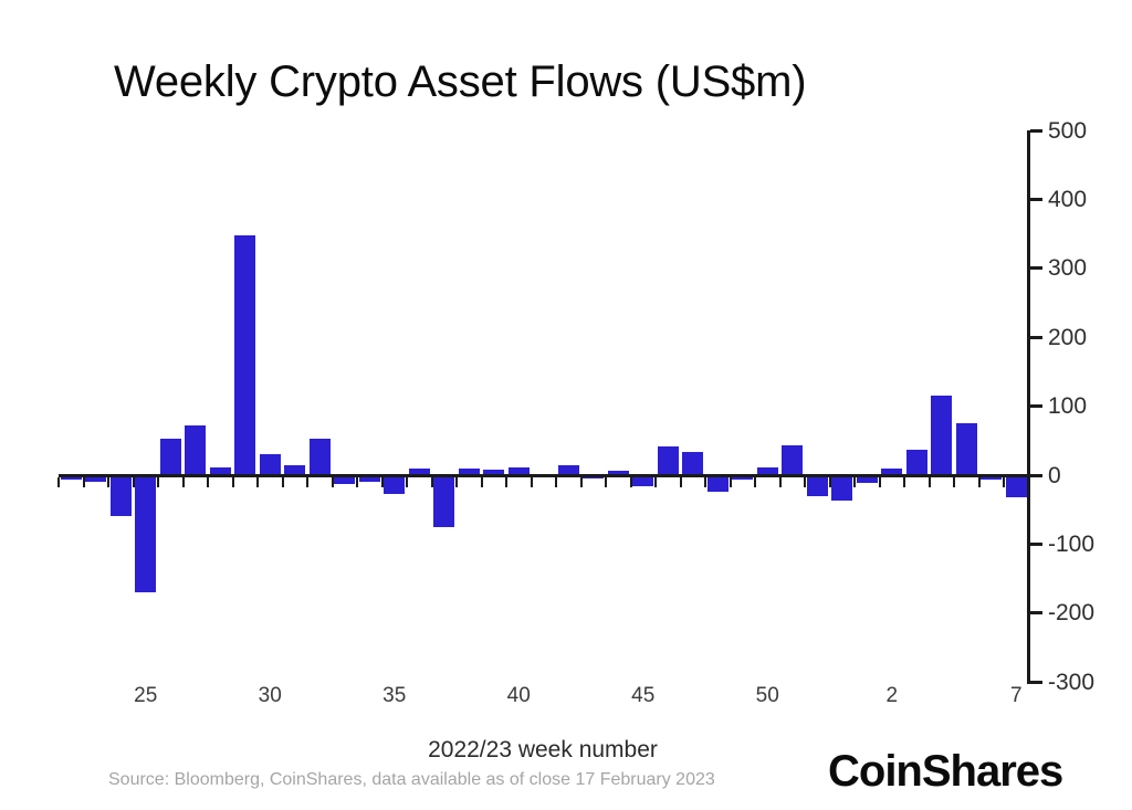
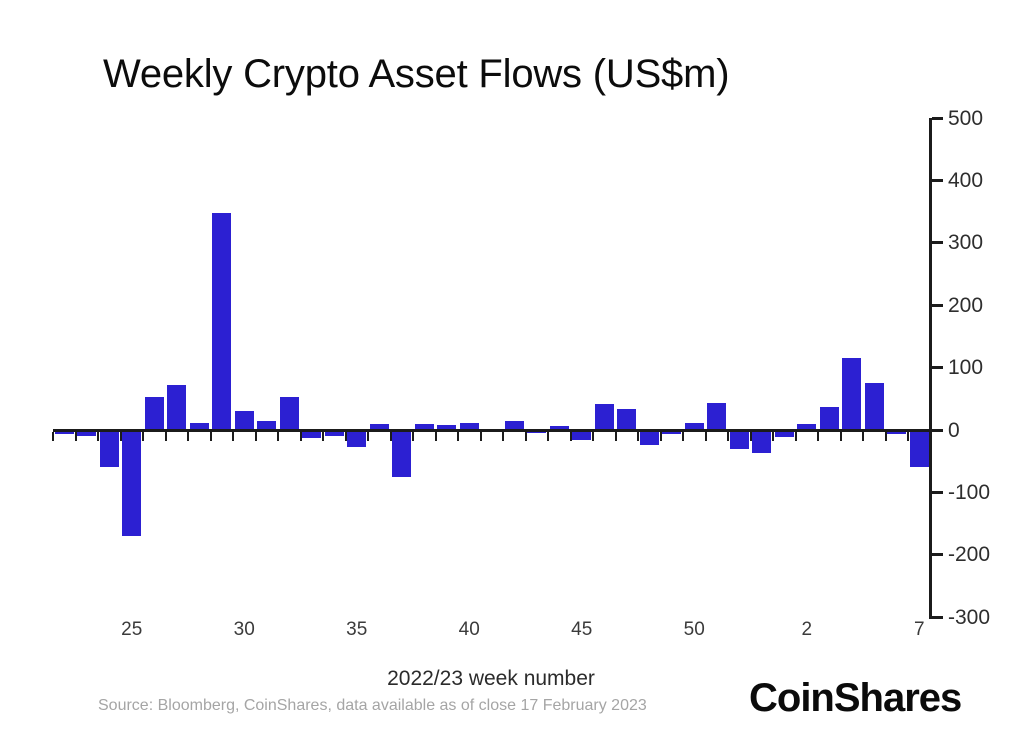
7: -30 -> -60
